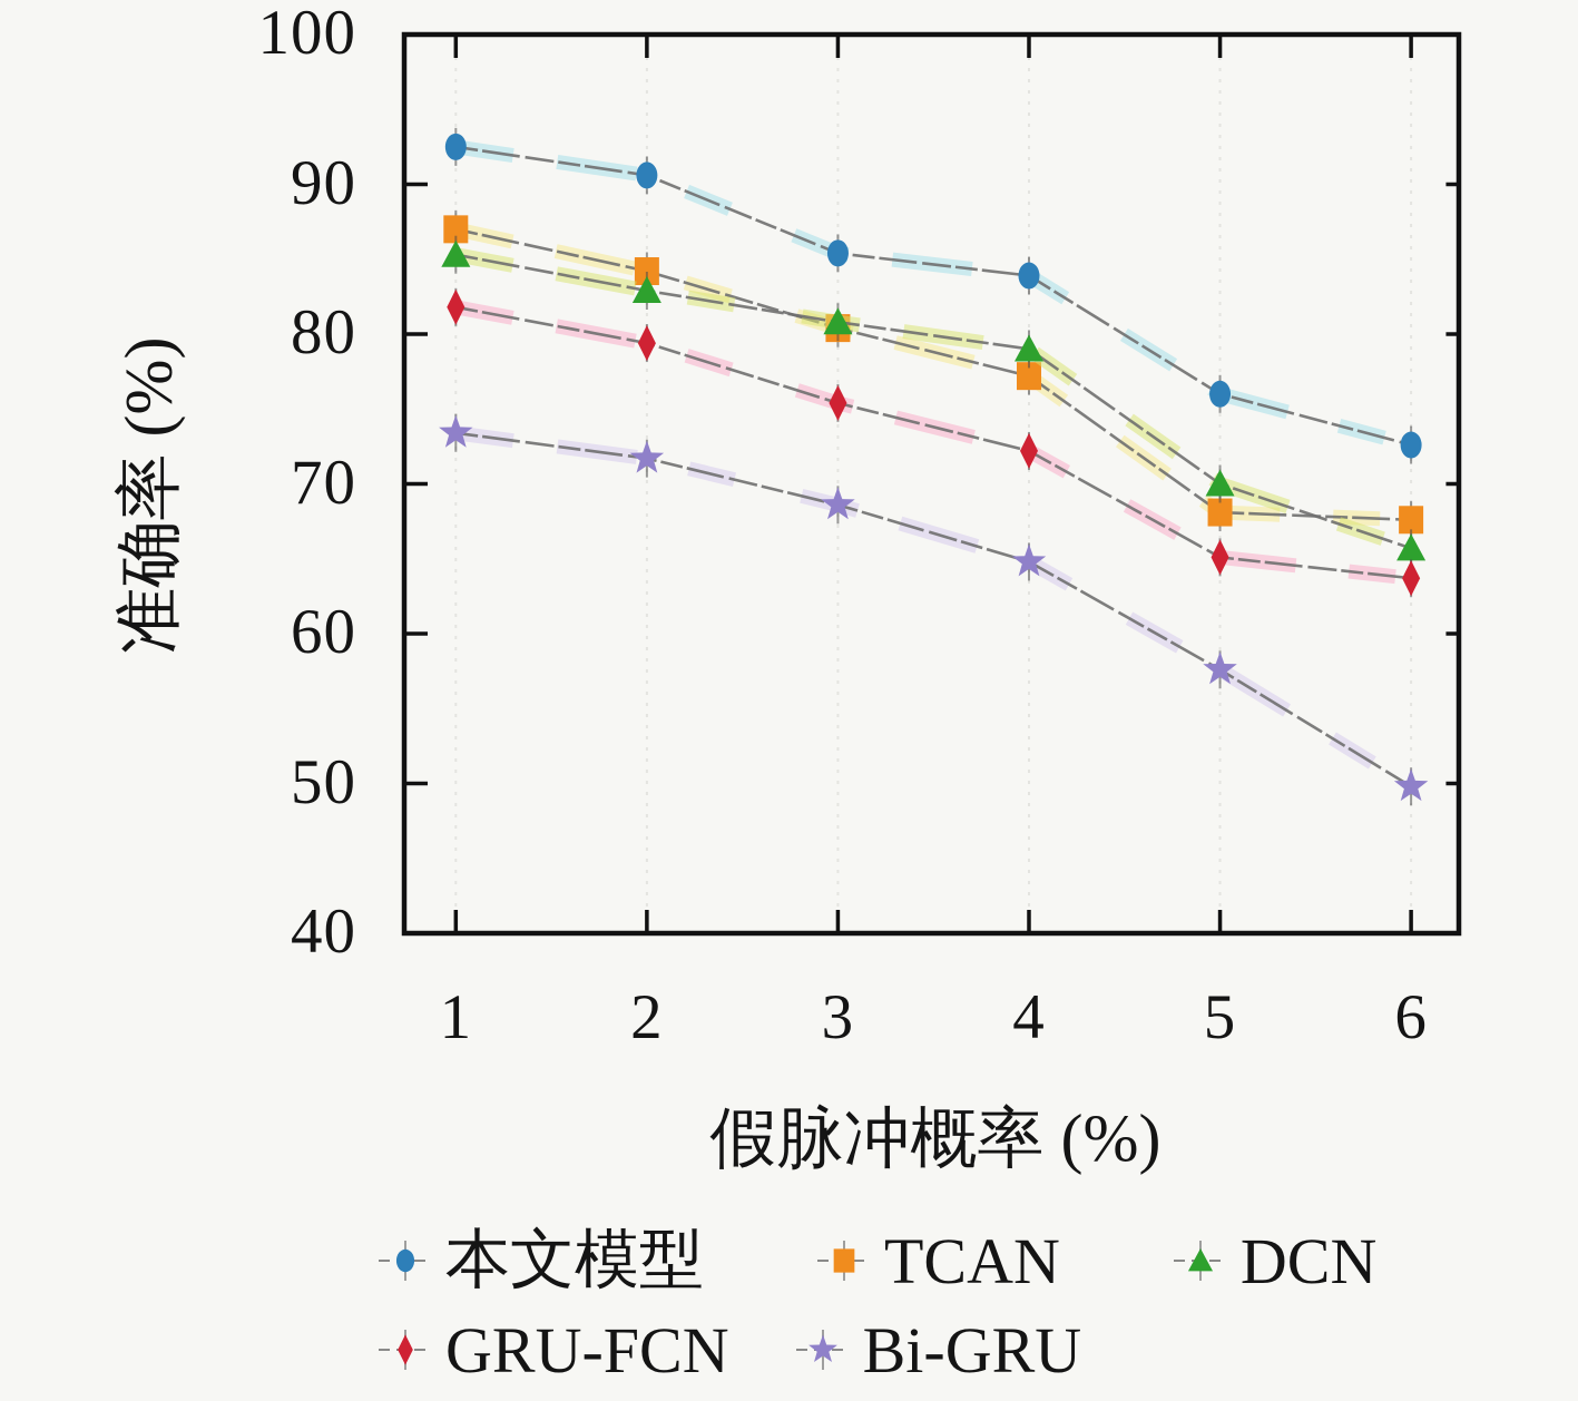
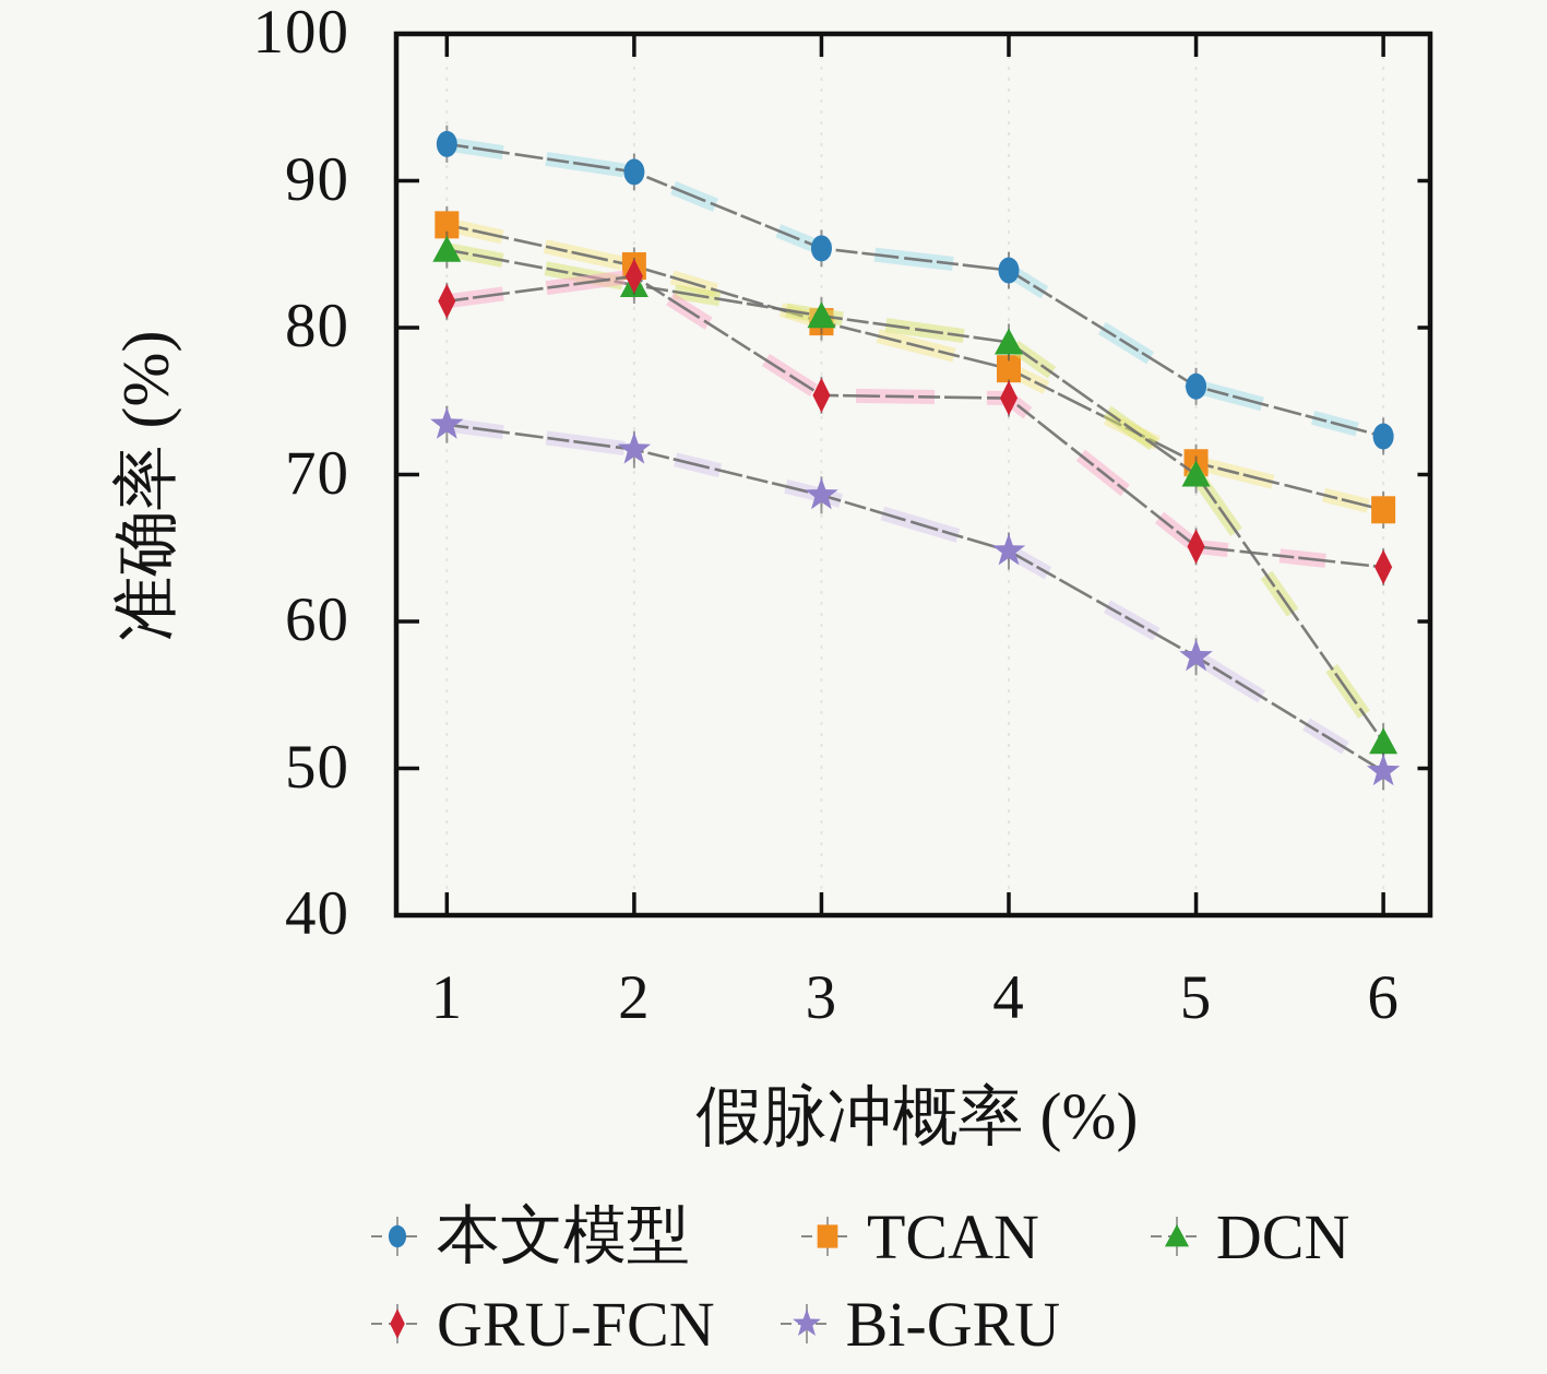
GRU-FCN/2: 79.4 -> 83.5
GRU-FCN/4: 72.2 -> 75.2
TCAN/5: 68.1 -> 70.8
DCN/6: 65.7 -> 51.8
